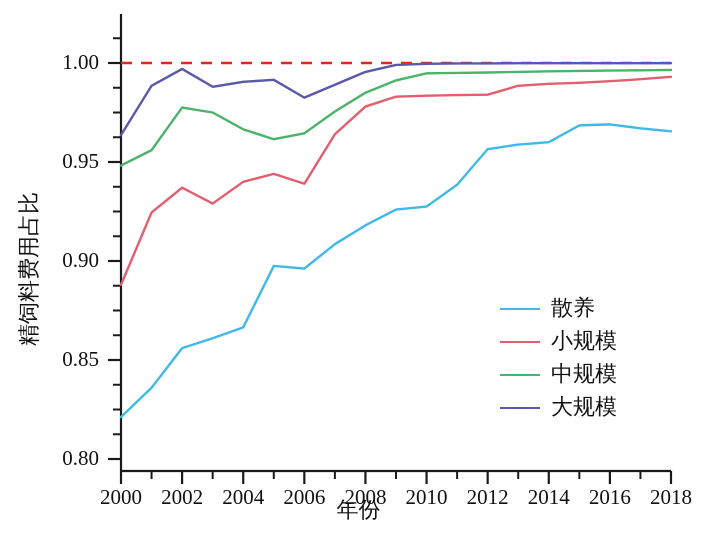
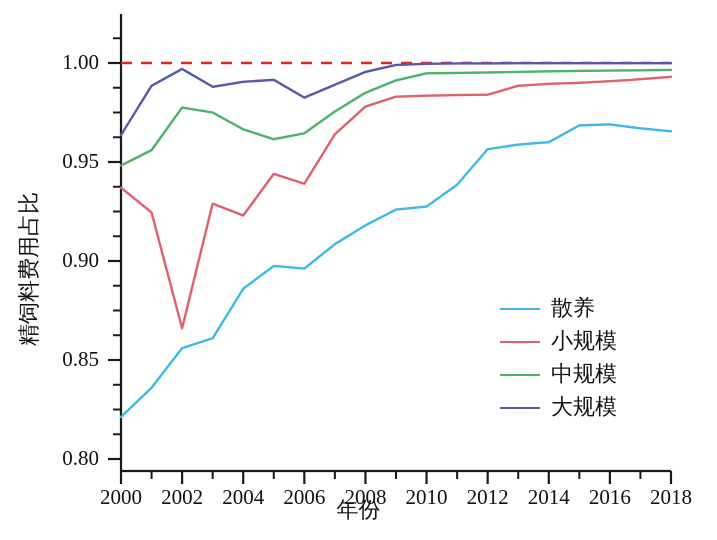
小规模/2000: 0.888 -> 0.937
小规模/2002: 0.937 -> 0.866
散养/2004: 0.867 -> 0.886
小规模/2004: 0.940 -> 0.923
